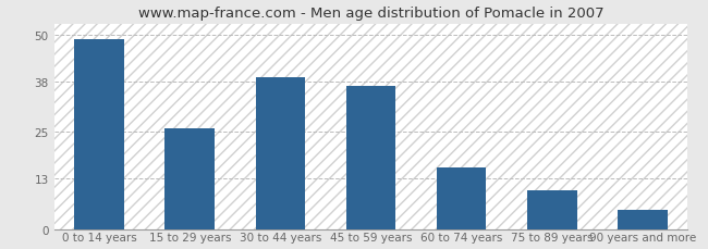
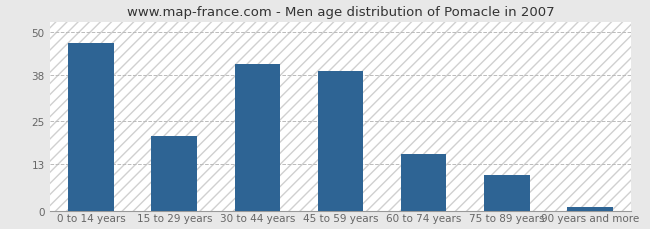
0 to 14 years: 49 -> 47
15 to 29 years: 26 -> 21
30 to 44 years: 39 -> 41
45 to 59 years: 37 -> 39
90 years and more: 5 -> 1
